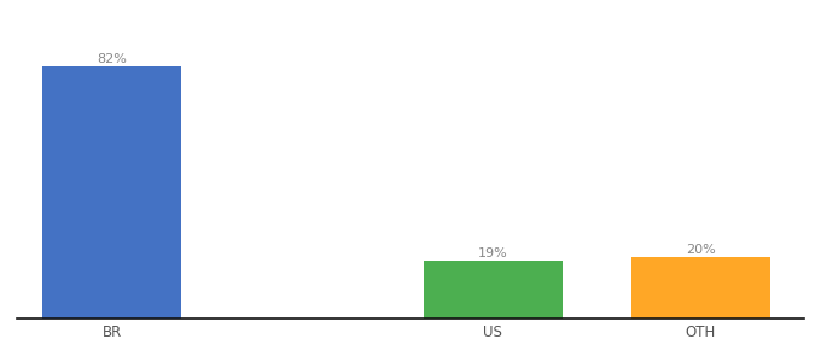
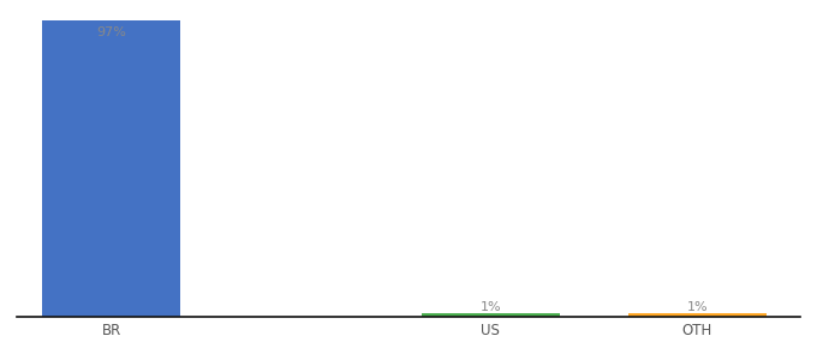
BR: 82% -> 97%
US: 19% -> 1%
OTH: 20% -> 1%
